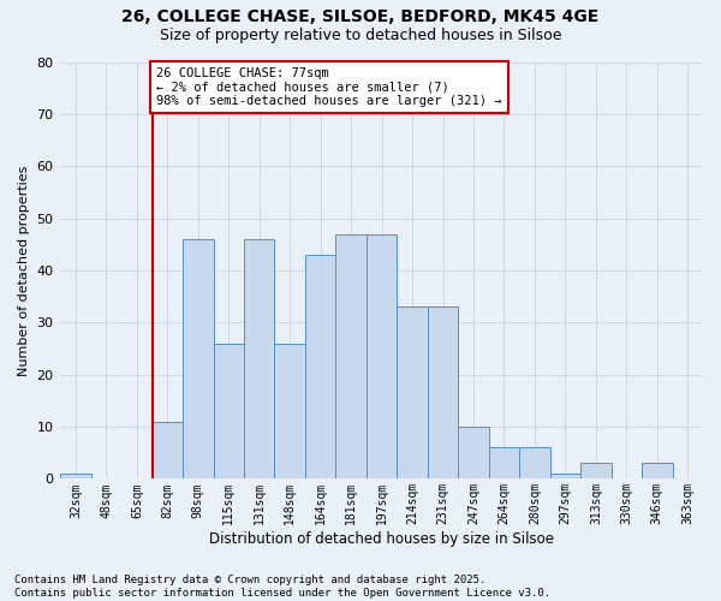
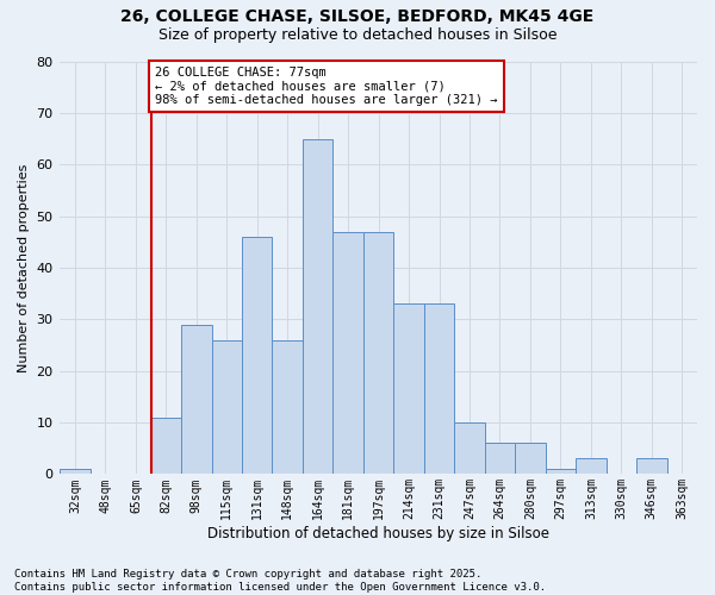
98sqm: 46 -> 29
164sqm: 43 -> 65
